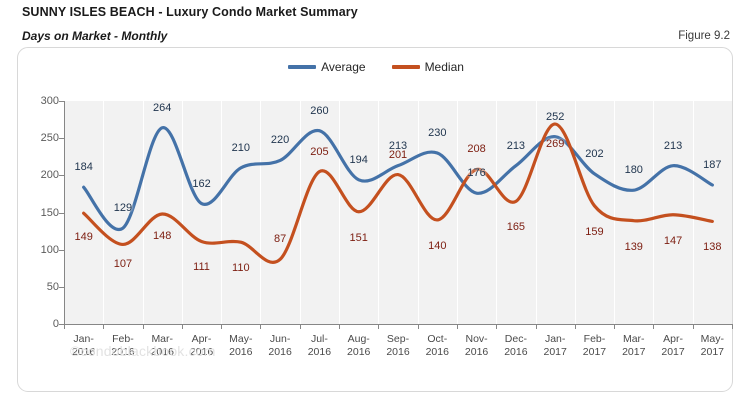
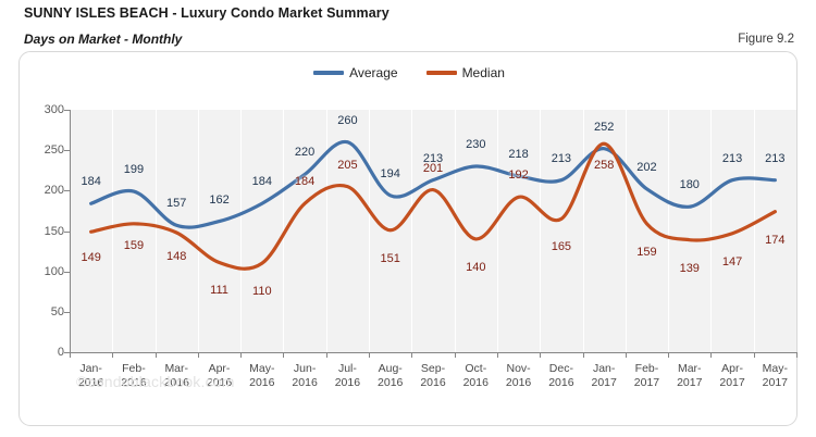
Average/Feb- 2016: 129 -> 199
Median/Feb- 2016: 107 -> 159
Average/Mar- 2016: 264 -> 157
Average/May- 2016: 210 -> 184
Median/Jun- 2016: 87 -> 184
Average/Nov- 2016: 176 -> 218
Median/Nov- 2016: 208 -> 192
Median/Jan- 2017: 269 -> 258
Average/May- 2017: 187 -> 213
Median/May- 2017: 138 -> 174
